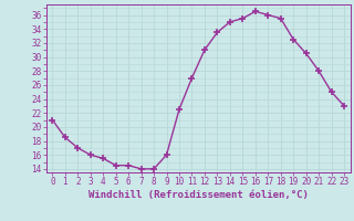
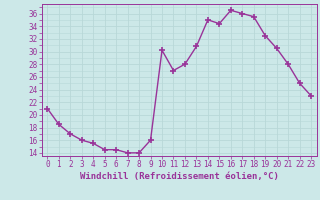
10: 22.5 -> 30.2
12: 31.0 -> 28.0
13: 33.5 -> 30.8
15: 35.5 -> 34.4
